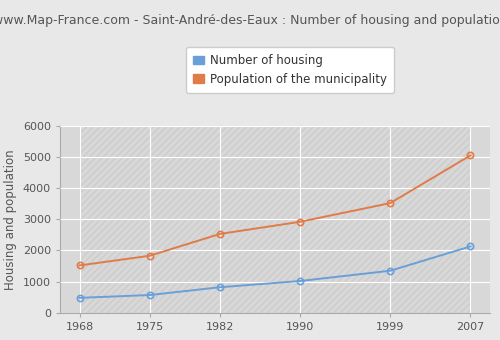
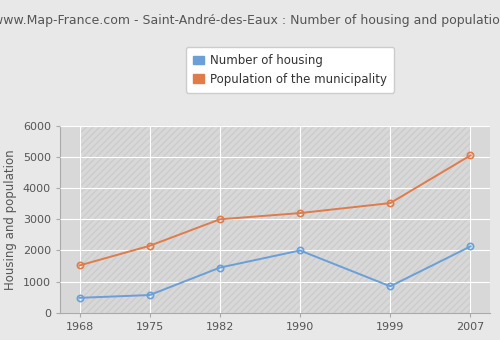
Population of the municipality/1975: 1830 -> 2150
Number of housing/1982: 820 -> 1450
Population of the municipality/1982: 2530 -> 3000
Number of housing/1990: 1020 -> 2000
Population of the municipality/1990: 2920 -> 3200
Number of housing/1999: 1350 -> 850
